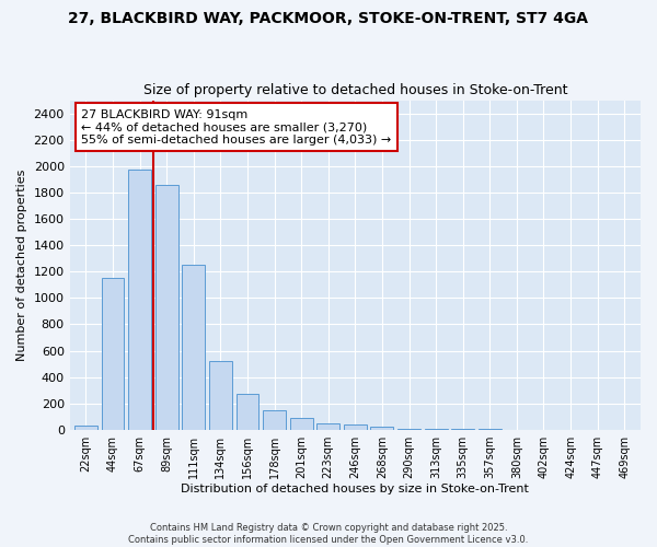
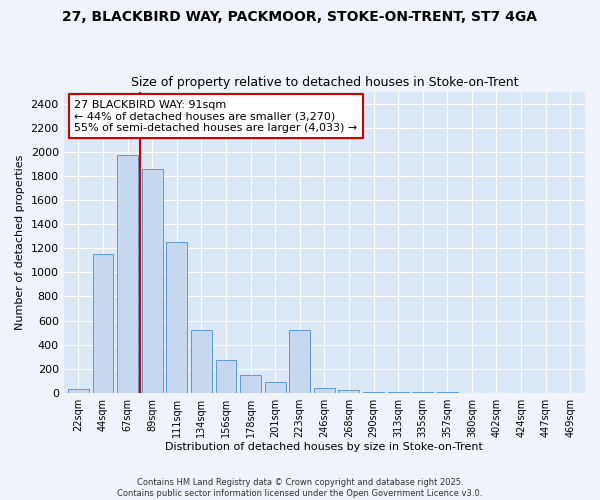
223sqm: 50 -> 520
